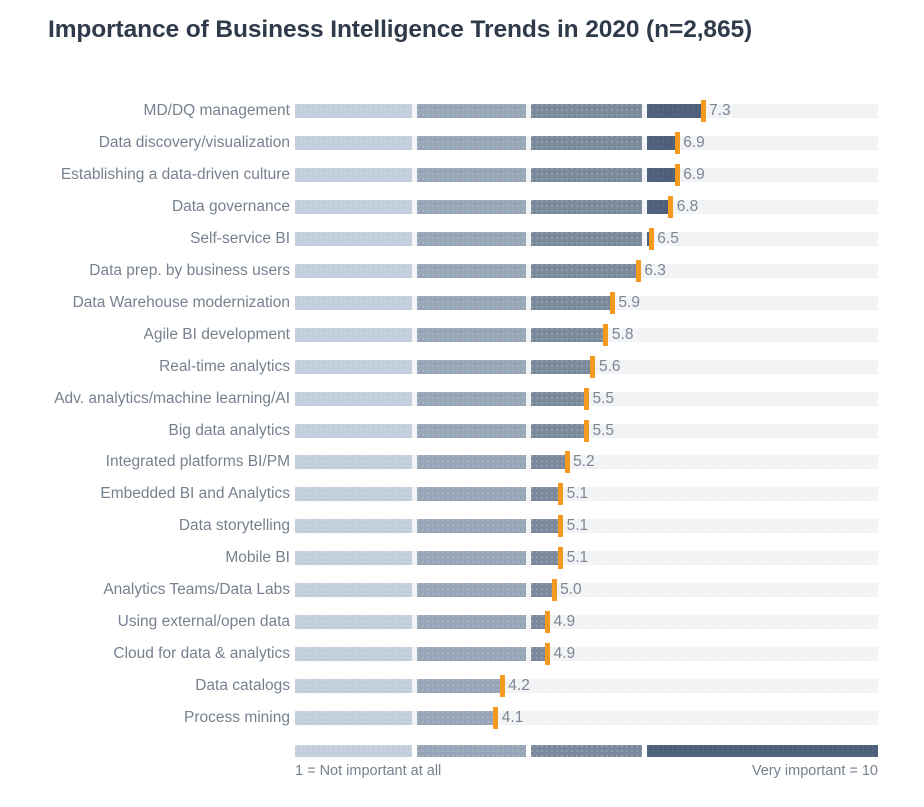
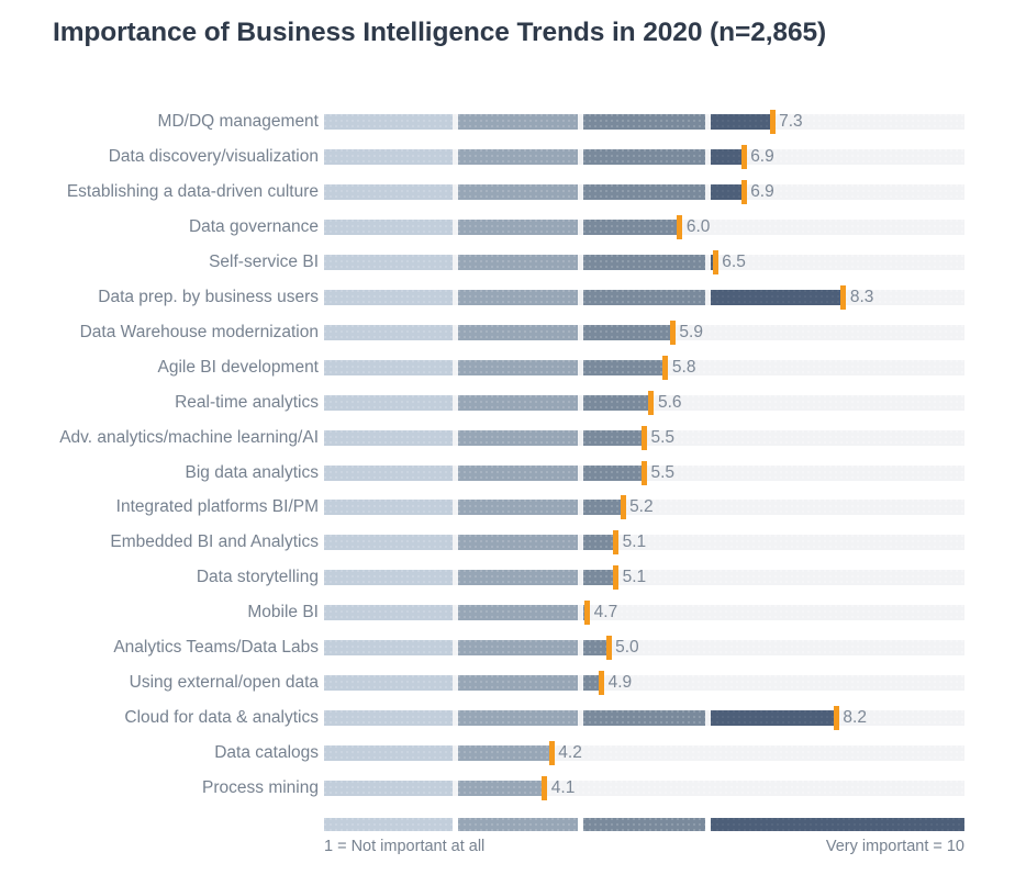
Data governance: 6.8 -> 6.0
Data prep. by business users: 6.3 -> 8.3
Mobile BI: 5.1 -> 4.7
Cloud for data & analytics: 4.9 -> 8.2
